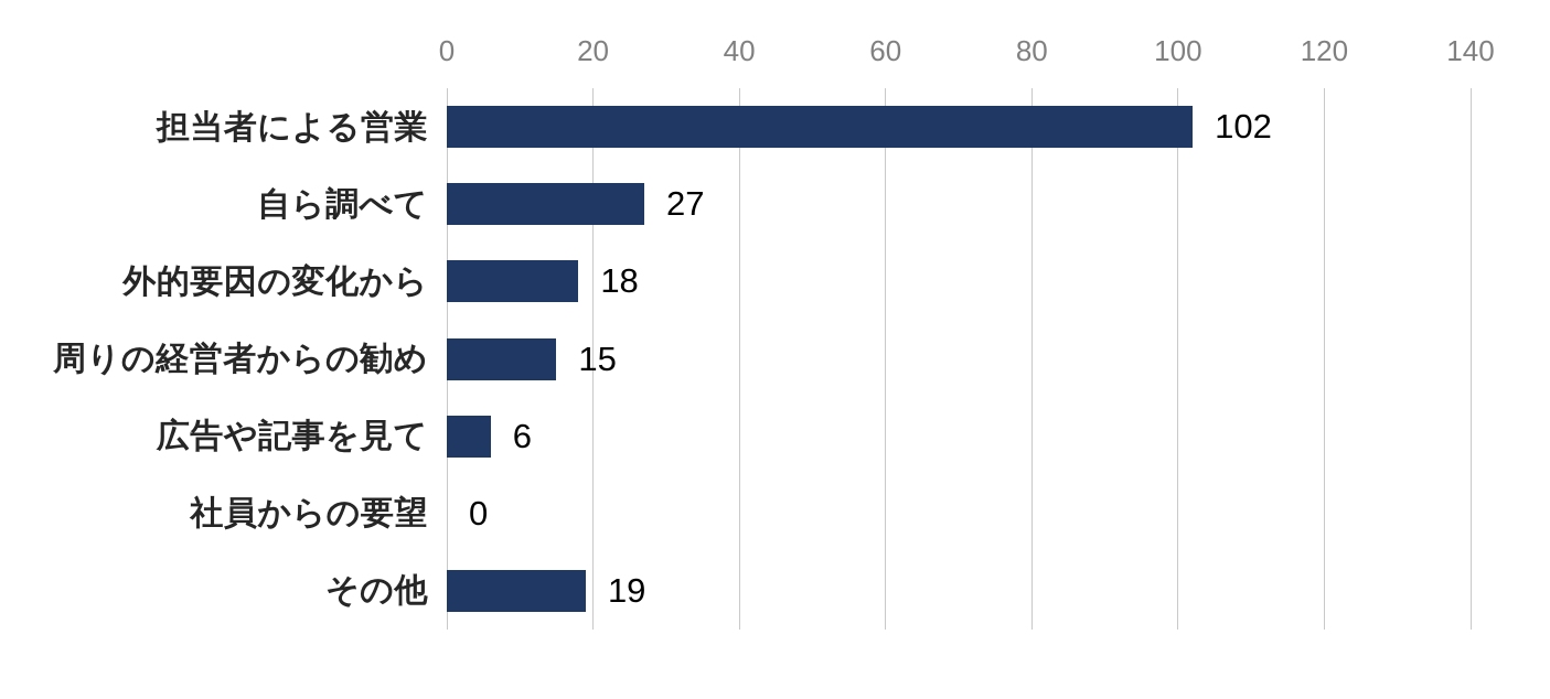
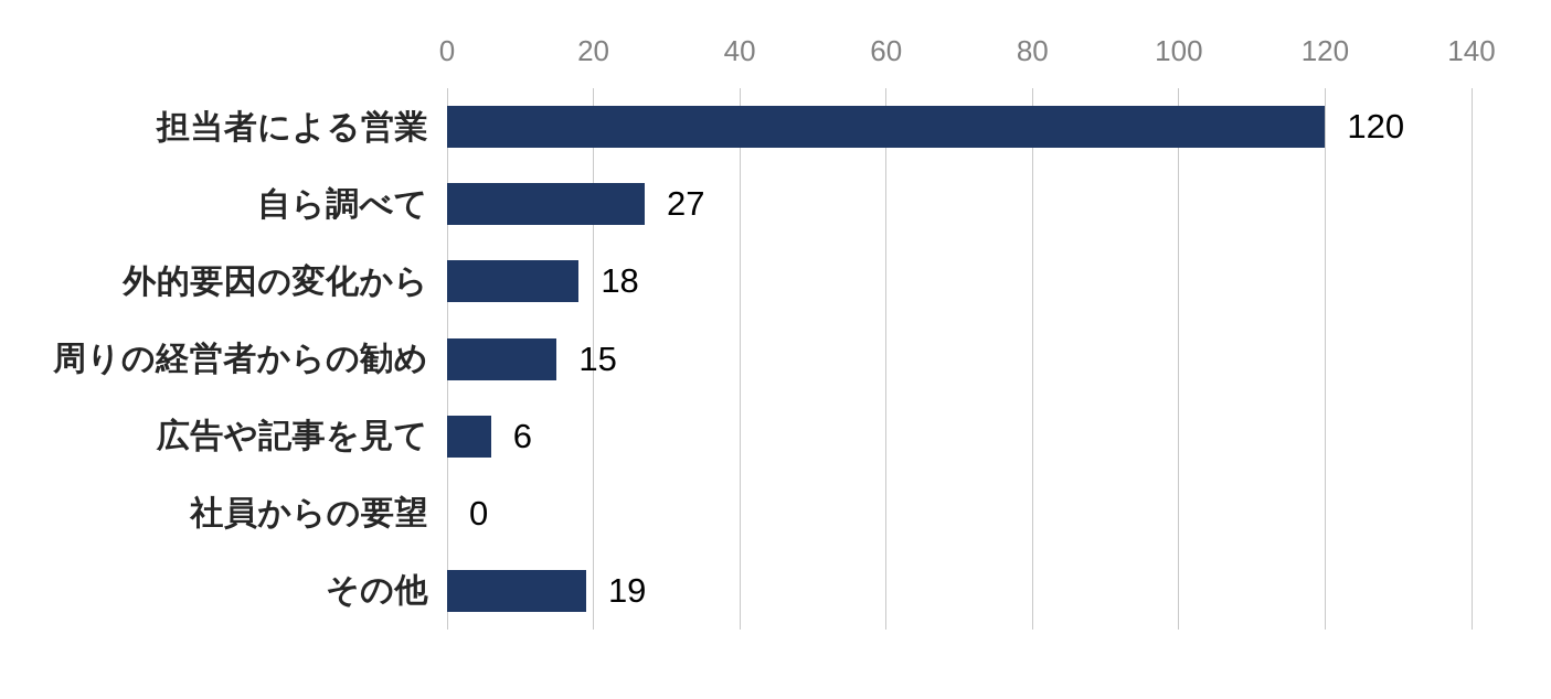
担当者による営業: 102 -> 120
